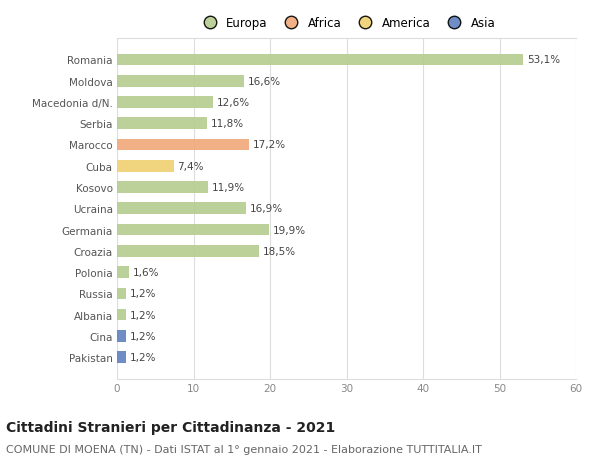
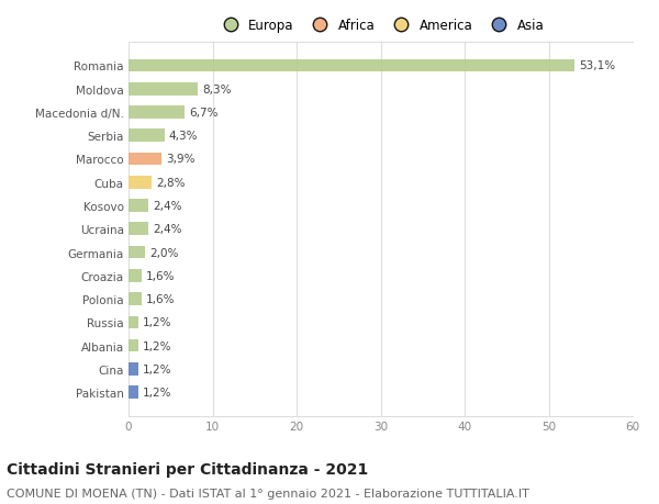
Moldova: 16,6% -> 8,3%
Macedonia d/N.: 12,6% -> 6,7%
Serbia: 11,8% -> 4,3%
Marocco: 17,2% -> 3,9%
Cuba: 7,4% -> 2,8%
Kosovo: 11,9% -> 2,4%
Ucraina: 16,9% -> 2,4%
Germania: 19,9% -> 2,0%
Croazia: 18,5% -> 1,6%
